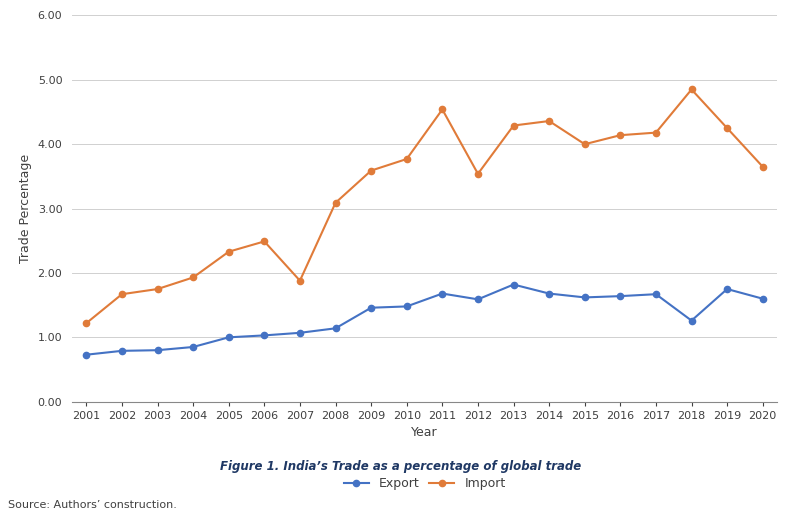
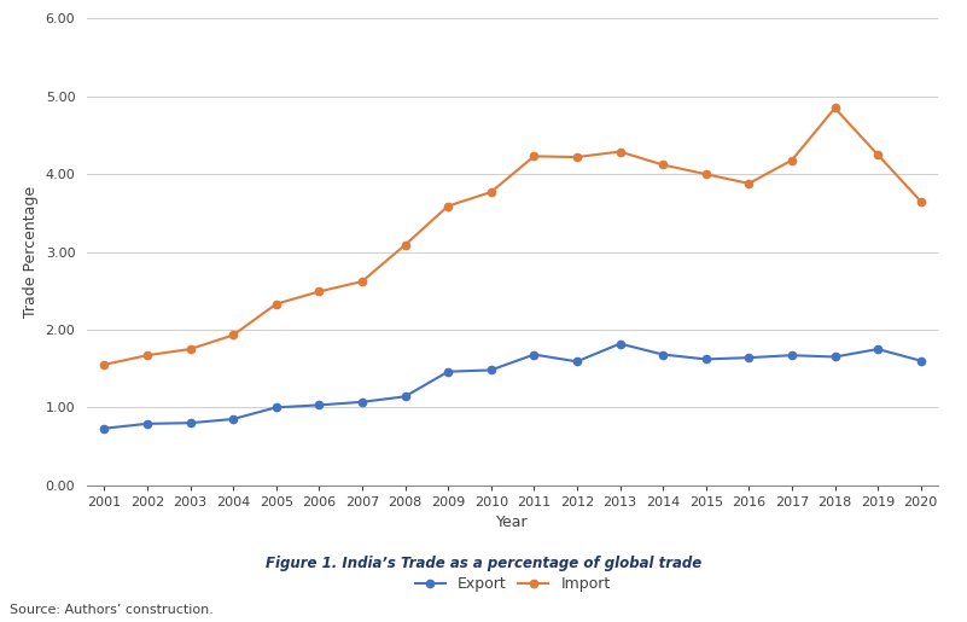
Import/2001: 1.22 -> 1.55
Import/2007: 1.88 -> 2.62
Import/2011: 4.54 -> 4.23
Import/2012: 3.54 -> 4.22
Import/2014: 4.36 -> 4.12
Import/2016: 4.14 -> 3.88
Export/2018: 1.26 -> 1.65
